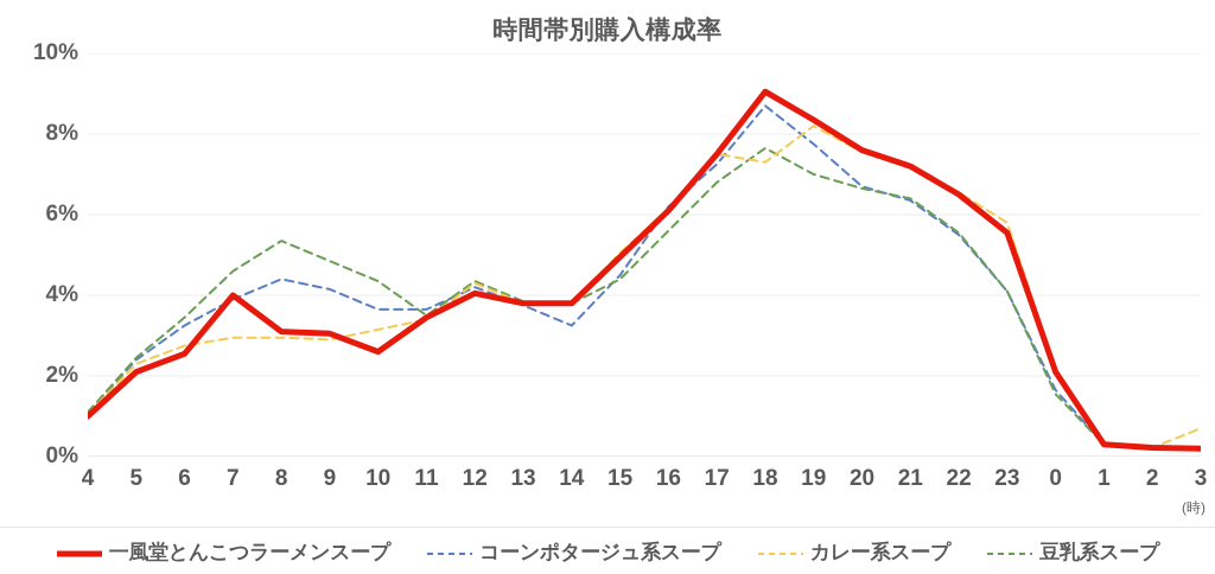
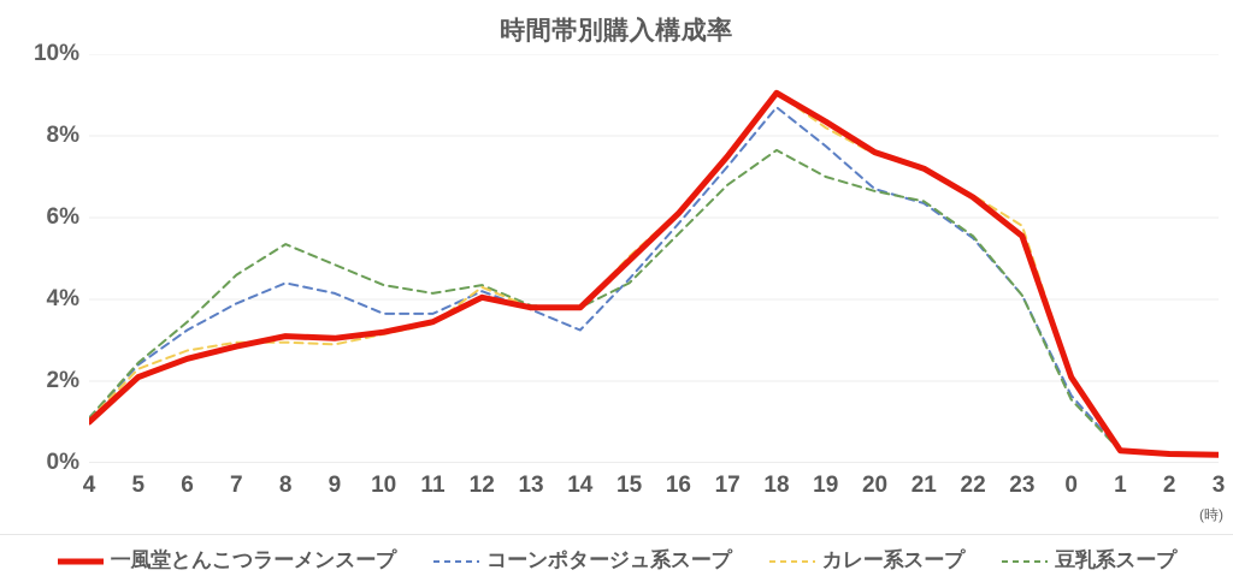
一風堂とんこつラーメンスープ/7: 4.0% -> 2.9%
一風堂とんこつラーメンスープ/10: 2.6% -> 3.2%
豆乳系スープ/11: 3.5% -> 4.2%
コーンポタージュ系スープ/16: 6.2% -> 5.8%
カレー系スープ/18: 7.3% -> 9.1%
カレー系スープ/3: 0.7% -> 0.2%
